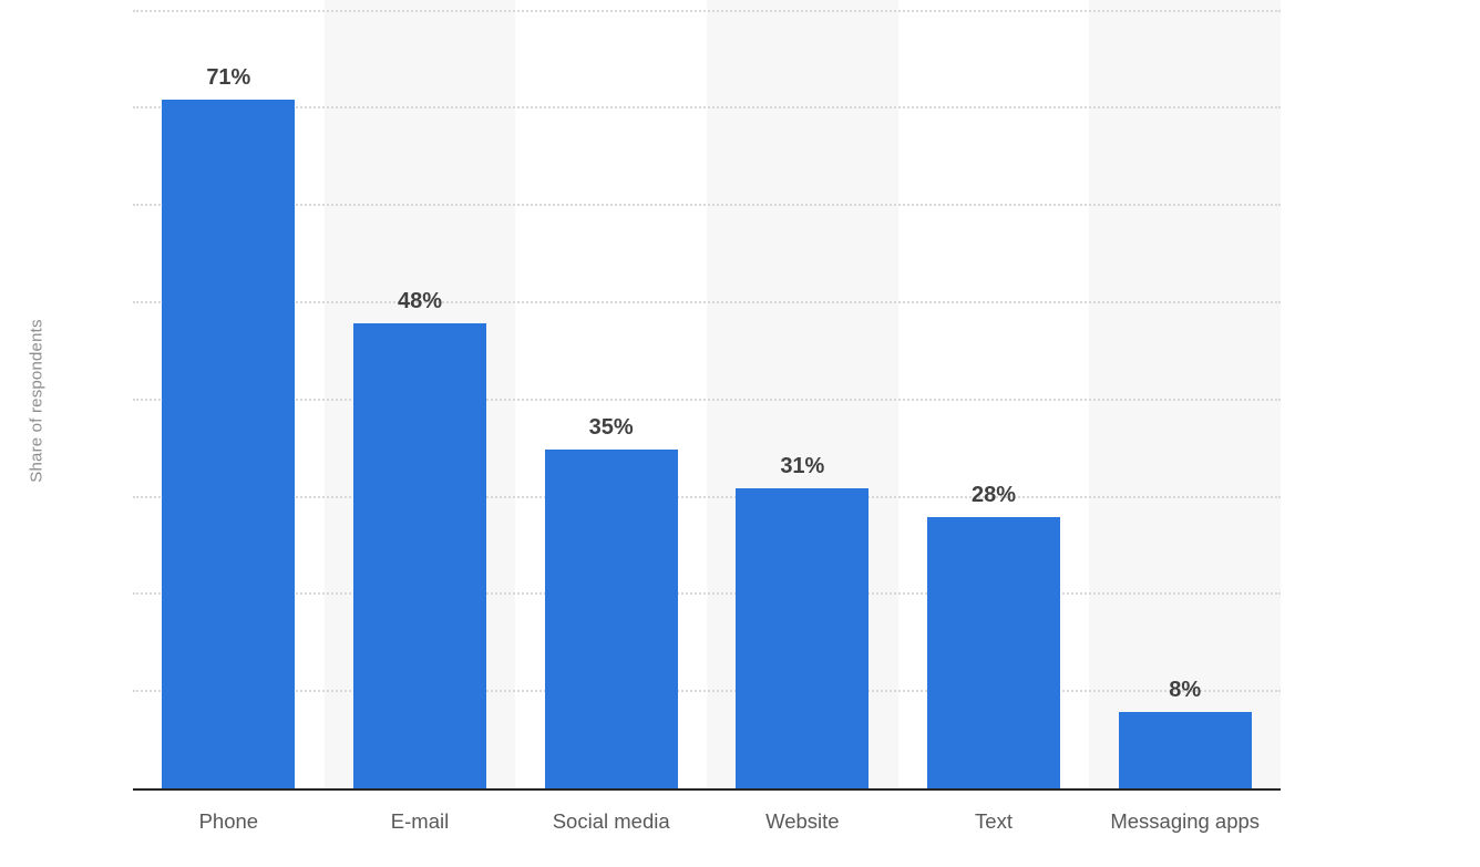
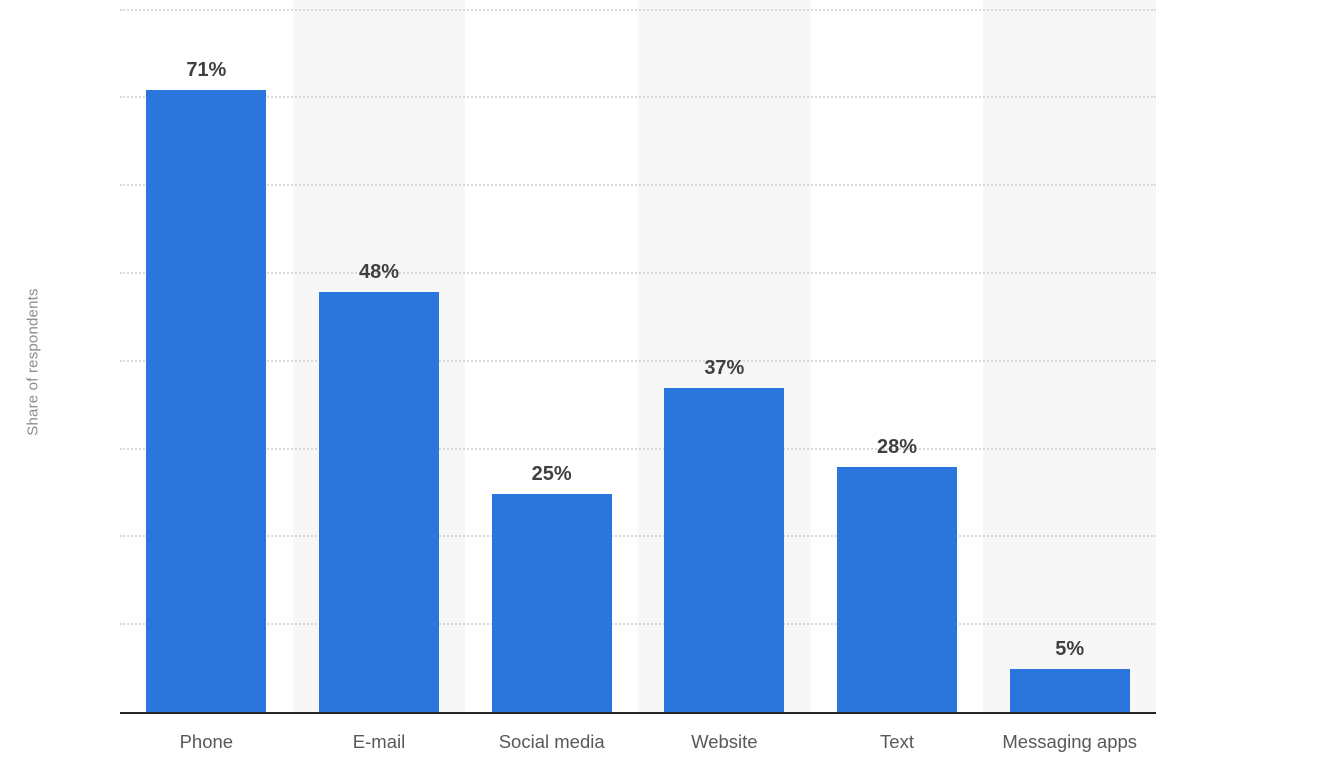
Social media: 35% -> 25%
Website: 31% -> 37%
Messaging apps: 8% -> 5%
